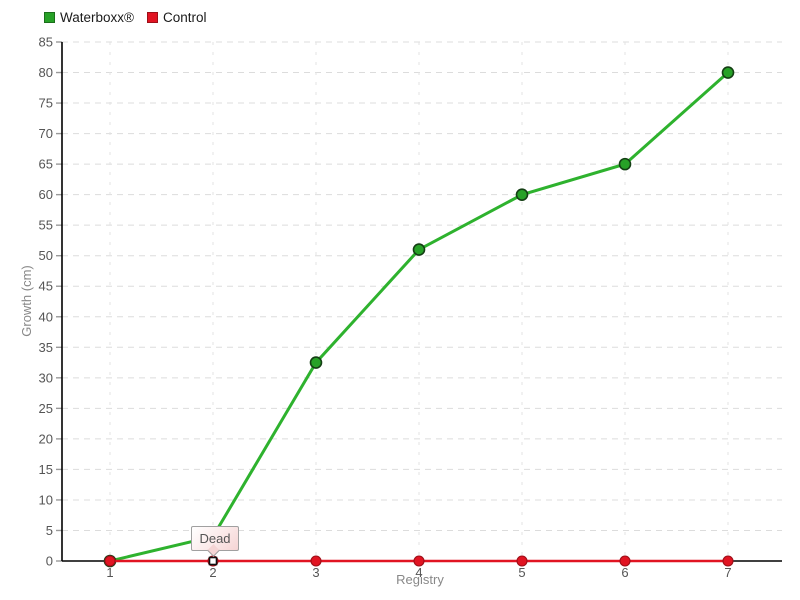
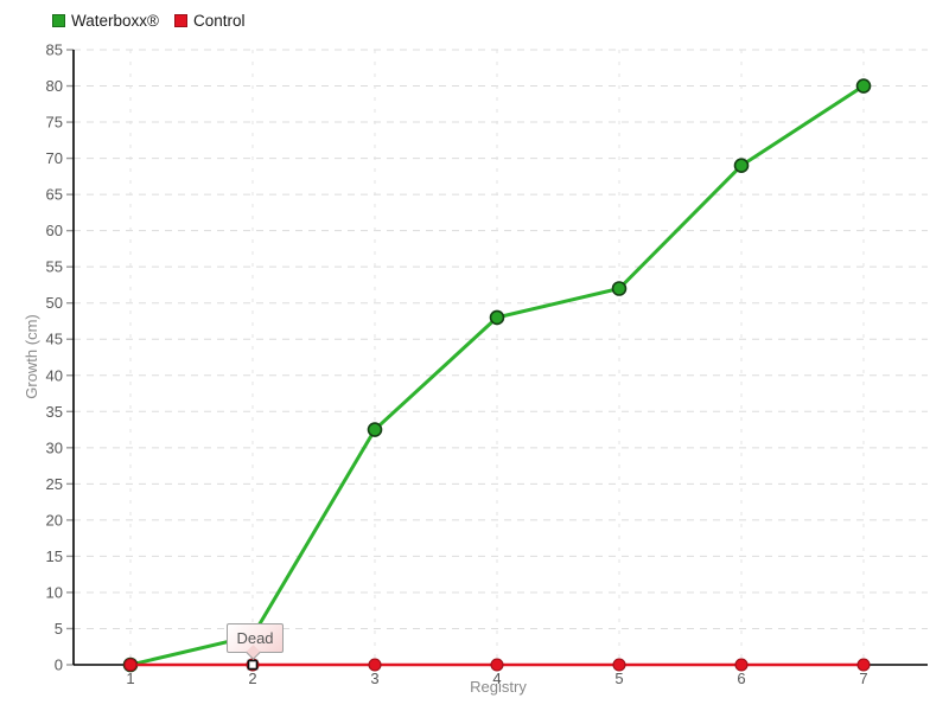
Waterboxx®/4: 51 -> 48
Waterboxx®/5: 60 -> 52
Waterboxx®/6: 65 -> 69
